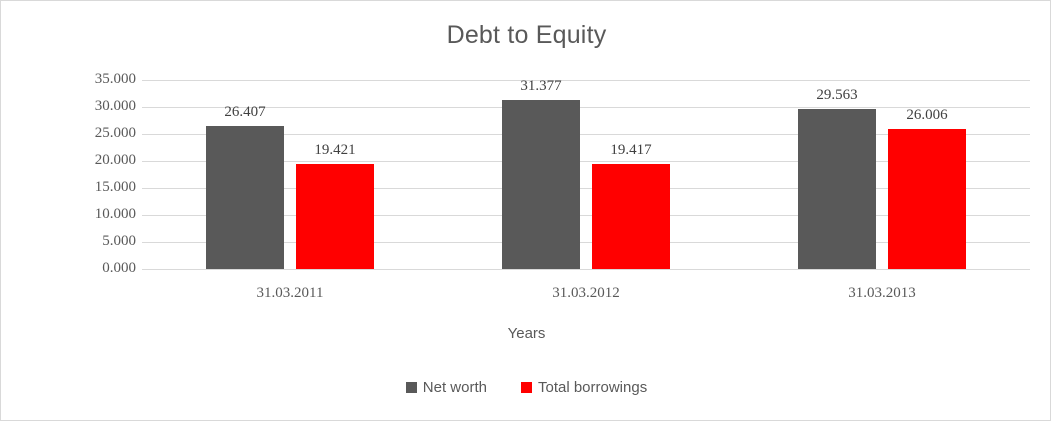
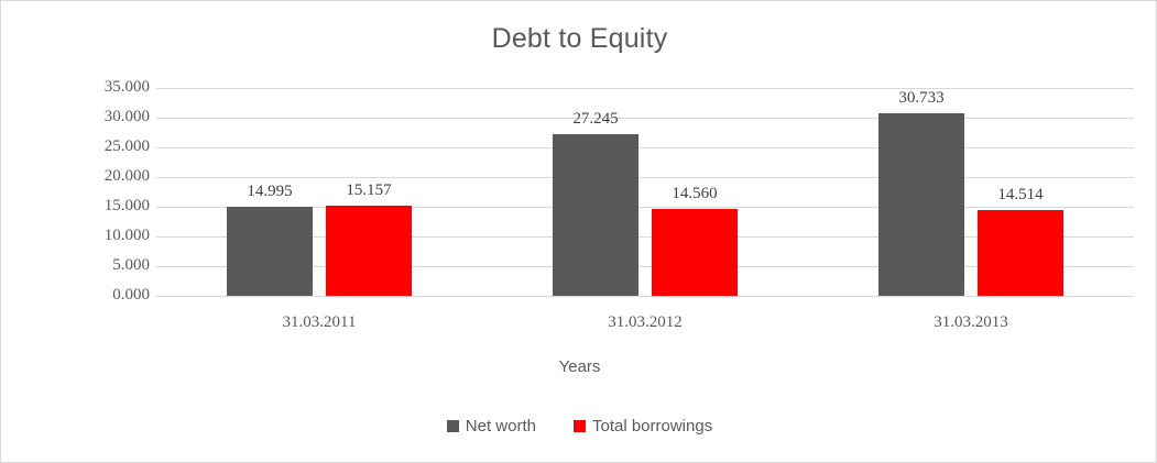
Net worth/31.03.2011: 26.407 -> 14.995
Total borrowings/31.03.2011: 19.421 -> 15.157
Net worth/31.03.2012: 31.377 -> 27.245
Total borrowings/31.03.2012: 19.417 -> 14.560
Net worth/31.03.2013: 29.563 -> 30.733
Total borrowings/31.03.2013: 26.006 -> 14.514
